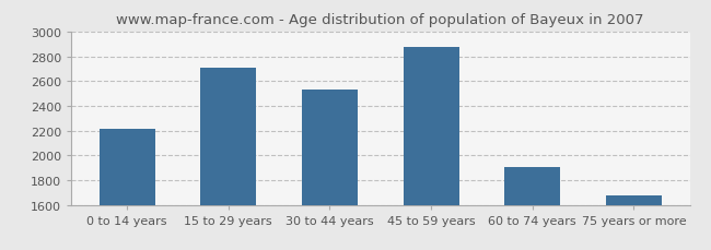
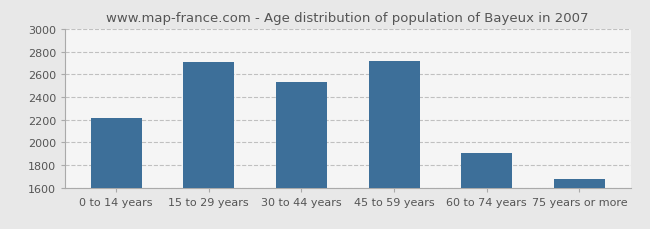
45 to 59 years: 2880 -> 2720
